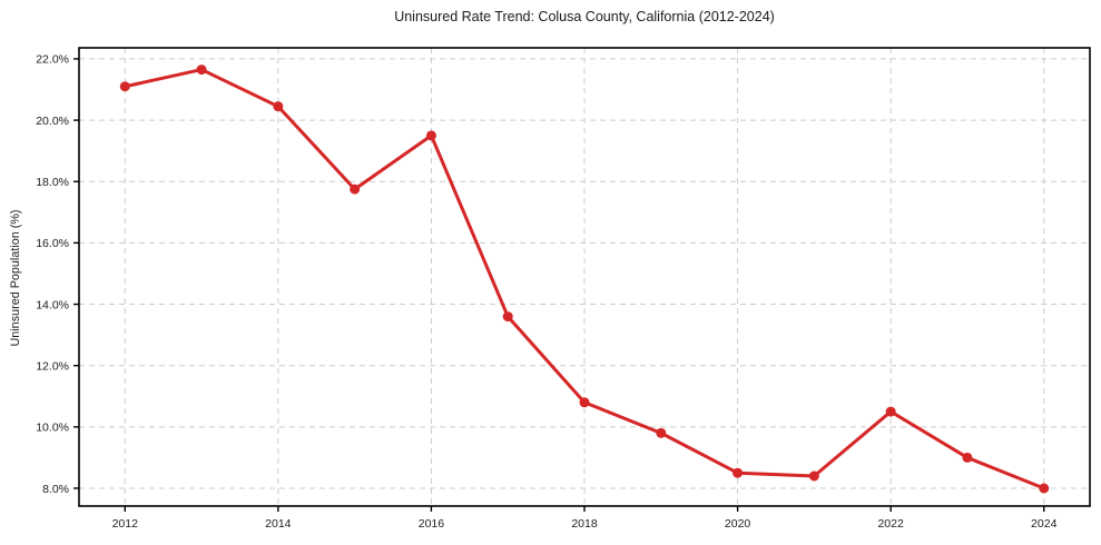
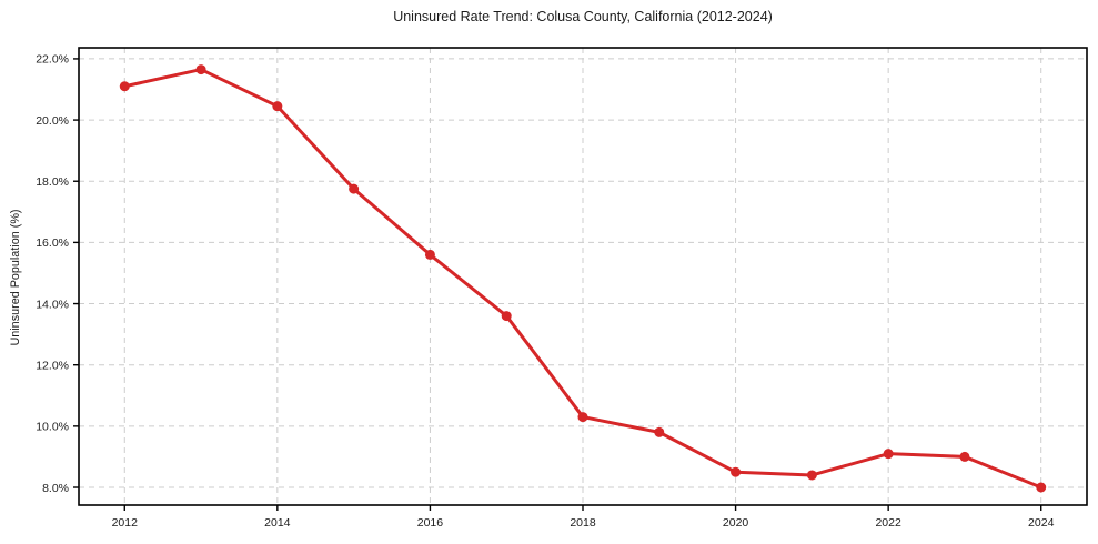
2016: 19.5% -> 15.6%
2018: 10.8% -> 10.3%
2022: 10.5% -> 9.1%
